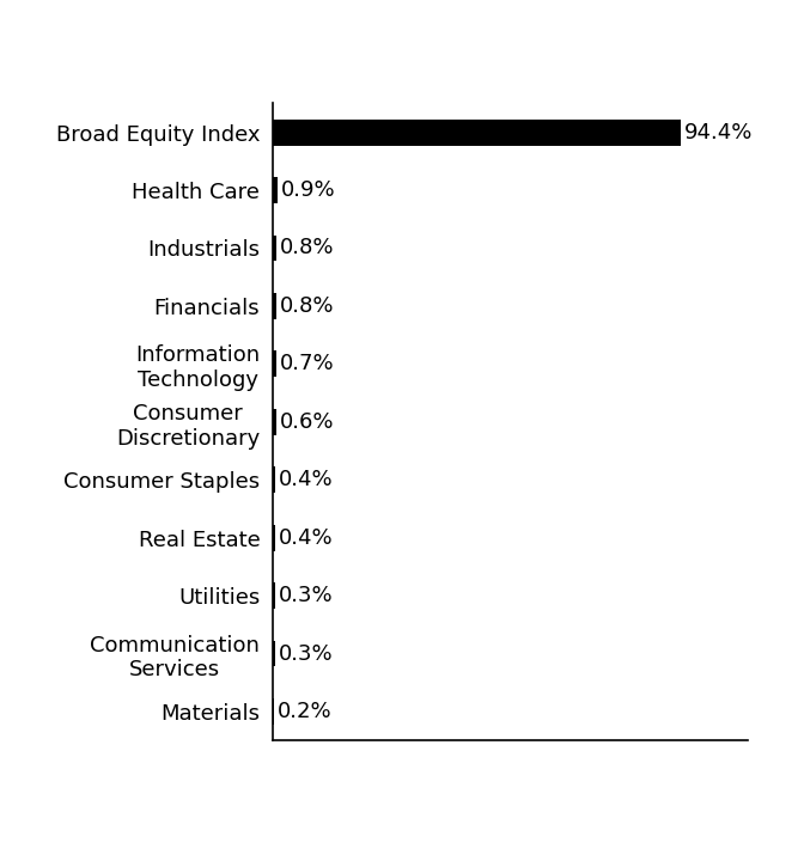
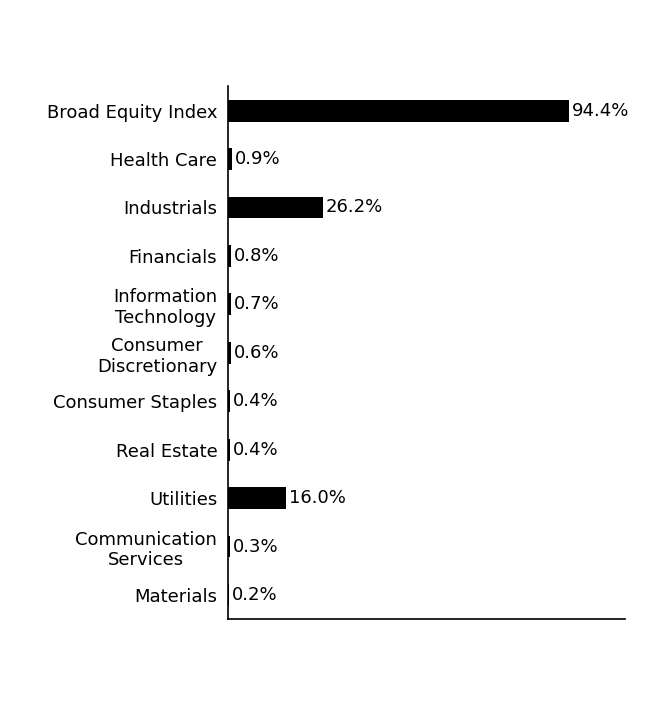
Industrials: 0.8% -> 26.2%
Utilities: 0.3% -> 16.0%
